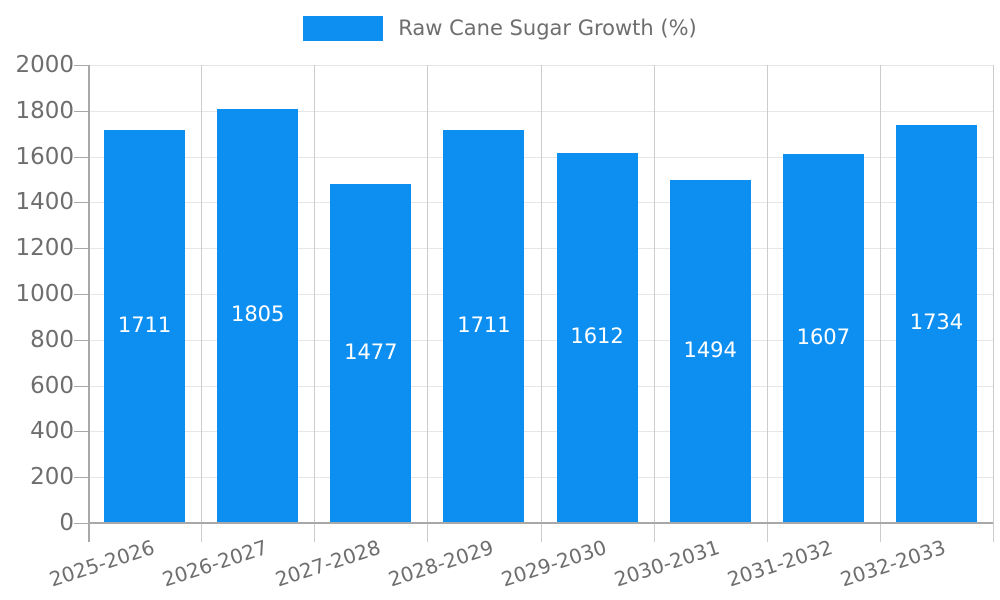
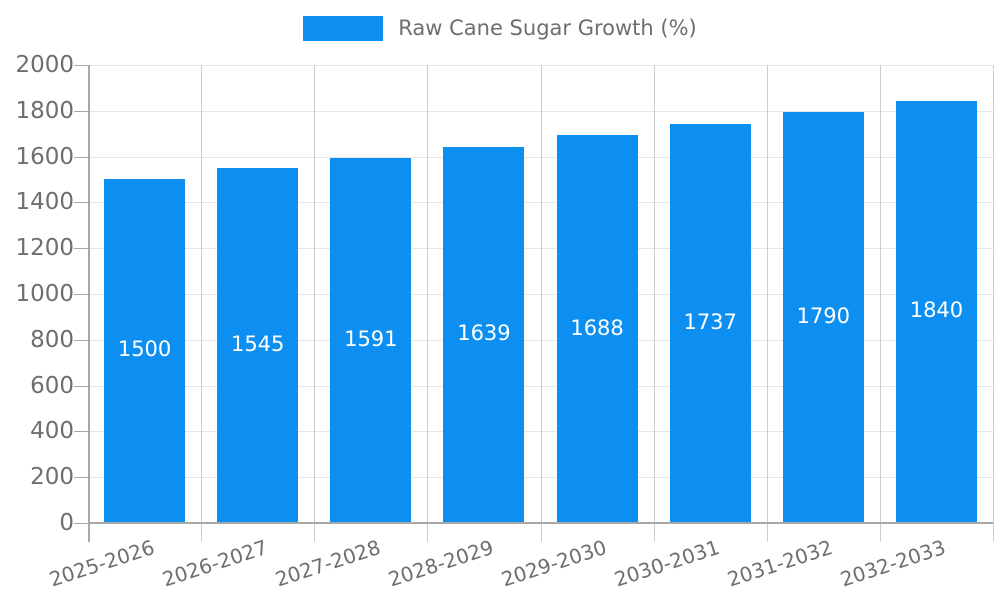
2025-2026: 1711 -> 1500
2026-2027: 1805 -> 1545
2027-2028: 1477 -> 1591
2028-2029: 1711 -> 1639
2029-2030: 1612 -> 1688
2030-2031: 1494 -> 1737
2031-2032: 1607 -> 1790
2032-2033: 1734 -> 1840
